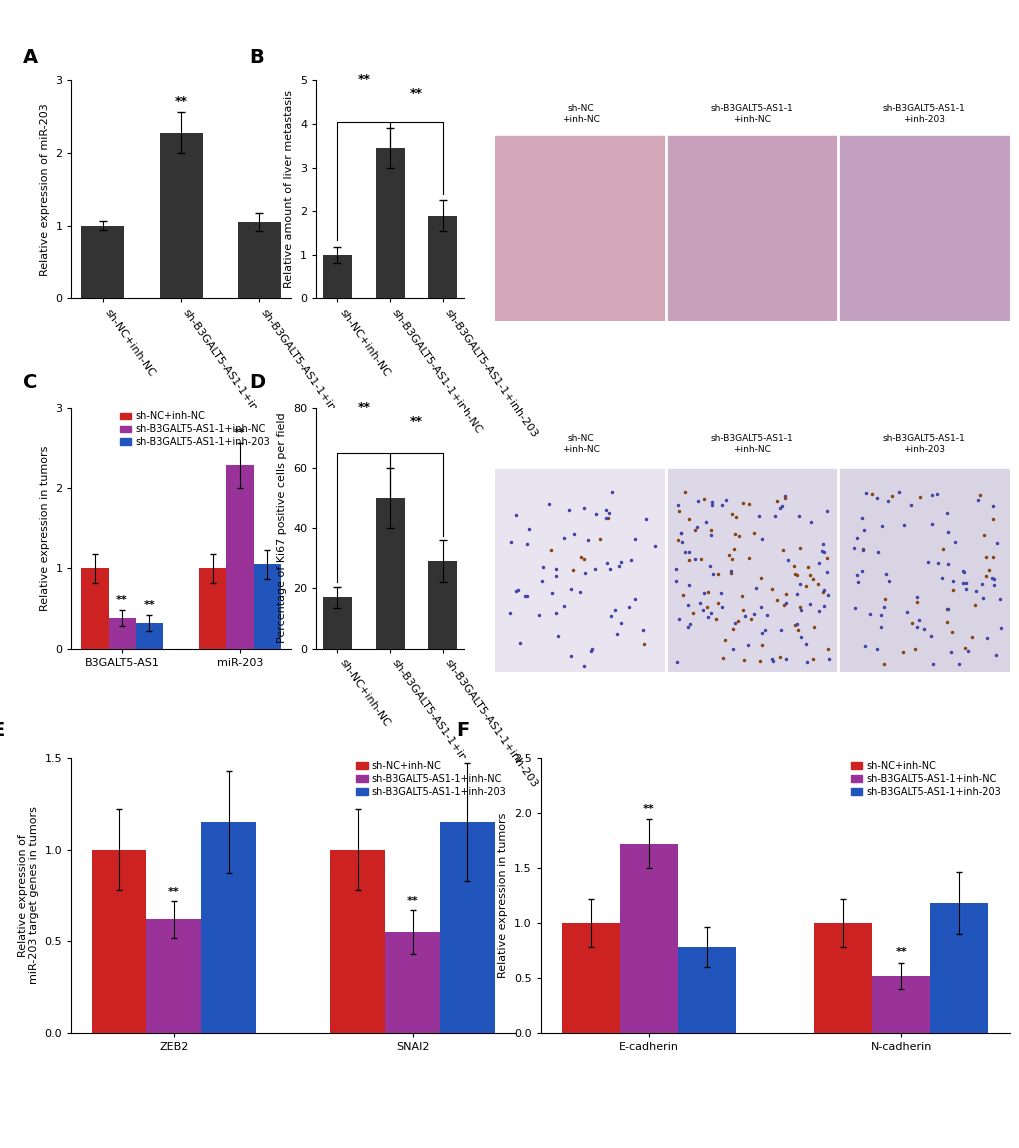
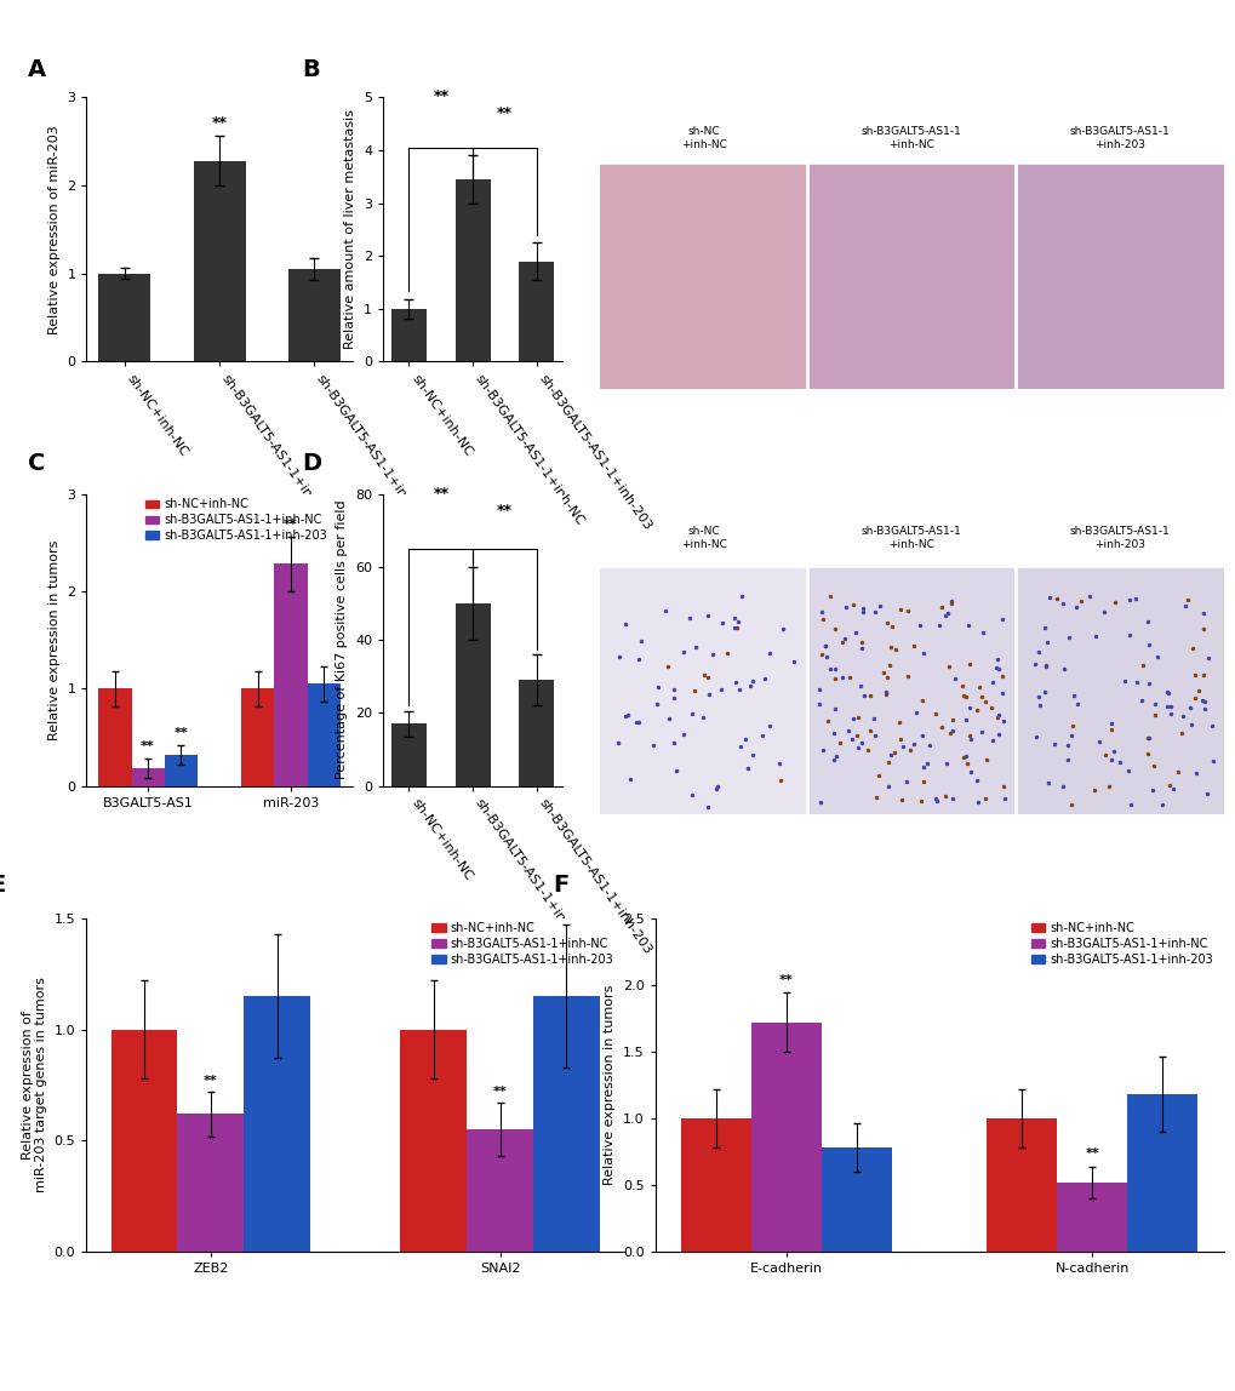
sh-B3GALT5-AS1-1+inh-NC/B3GALT5-AS1: 0.38 -> 0.18
